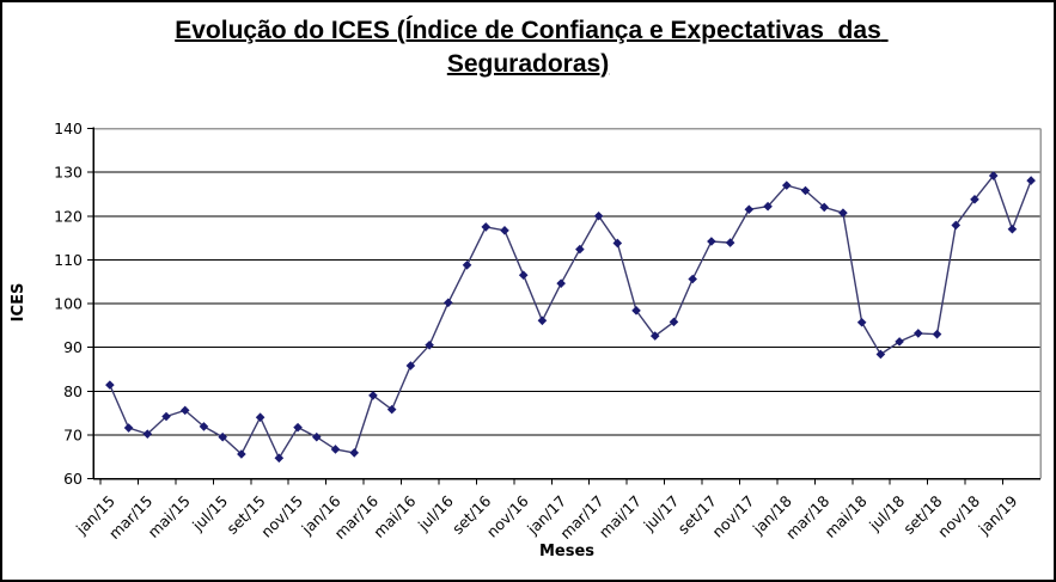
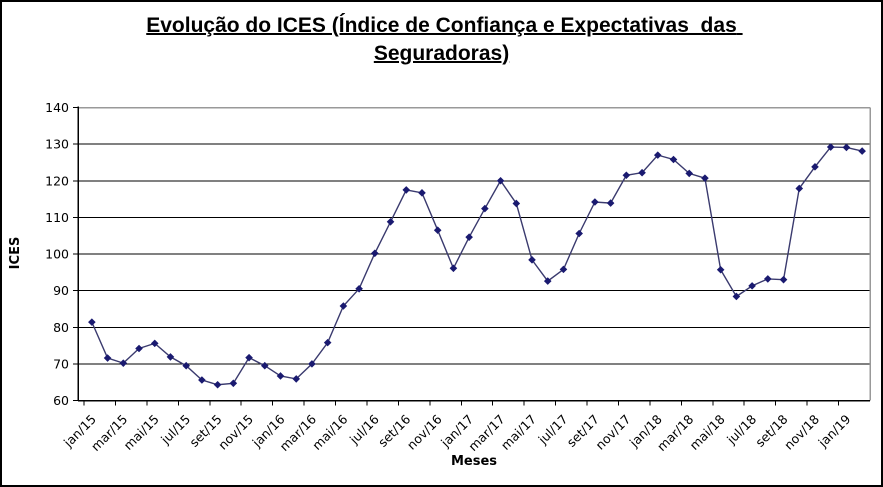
set/15: 74 -> 64
mar/16: 79 -> 70
jan/19: 117 -> 129
